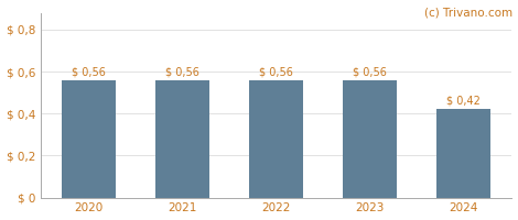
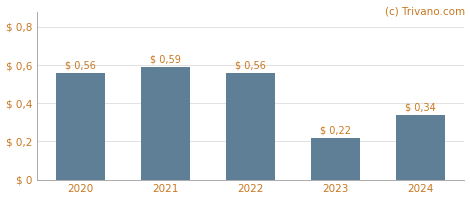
2021: 0,56 -> 0,59
2023: 0,56 -> 0,22
2024: 0,42 -> 0,34
